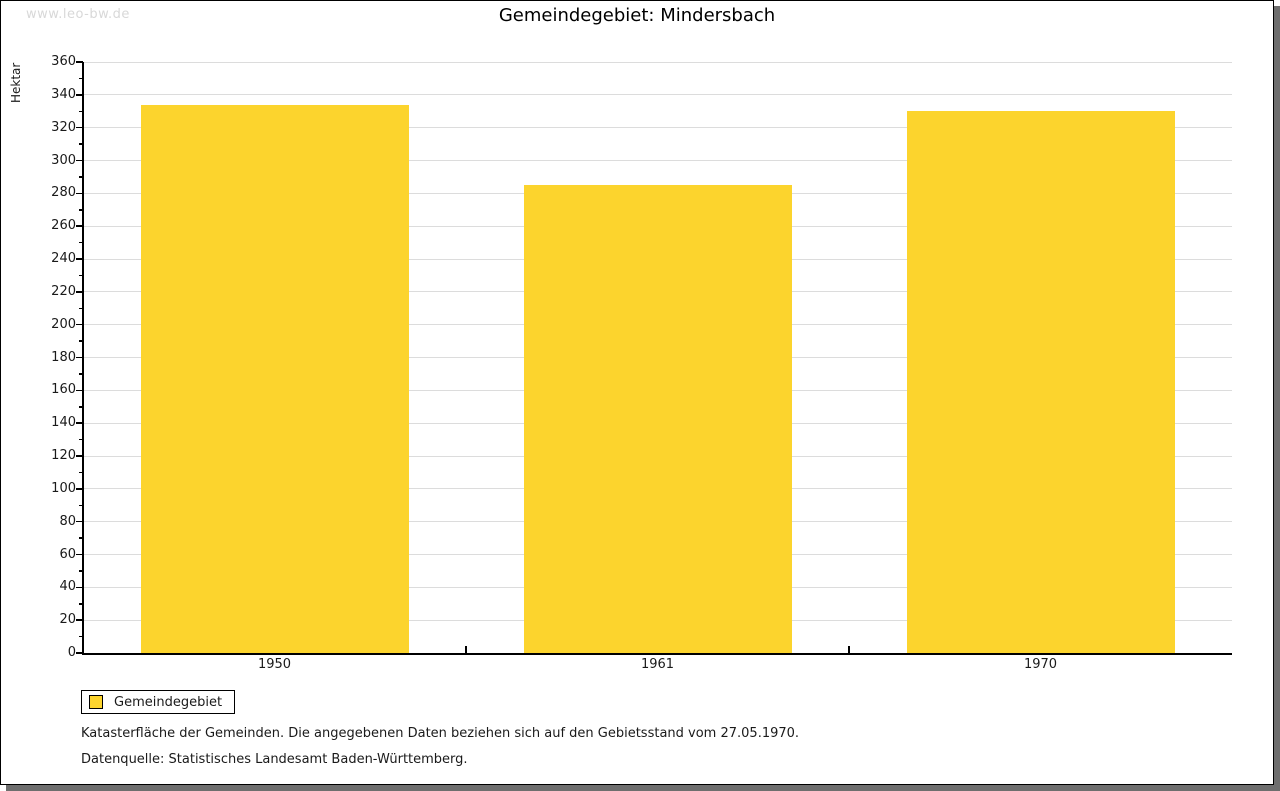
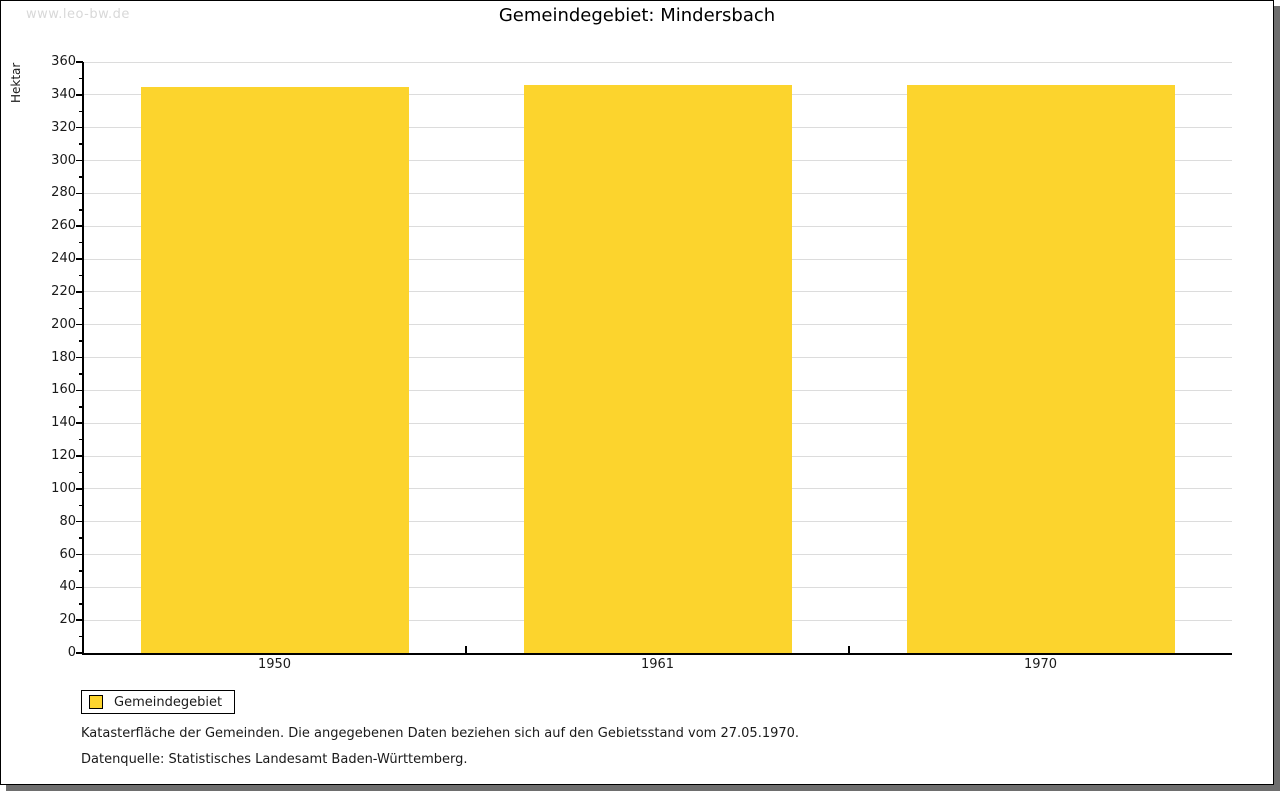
1950: 334 -> 345
1961: 285 -> 346
1970: 330 -> 346
